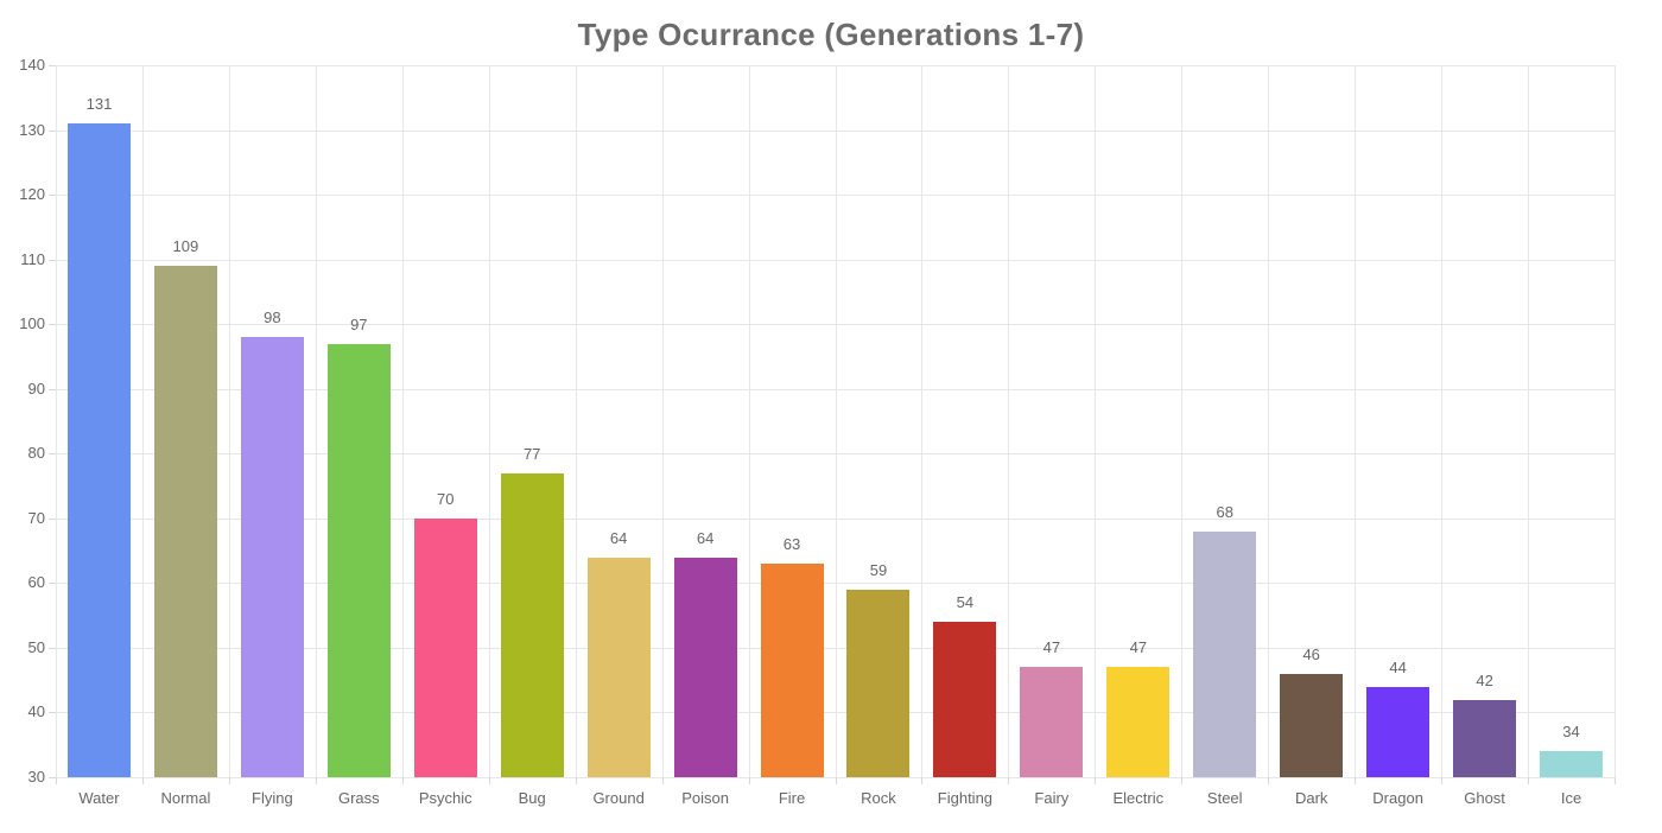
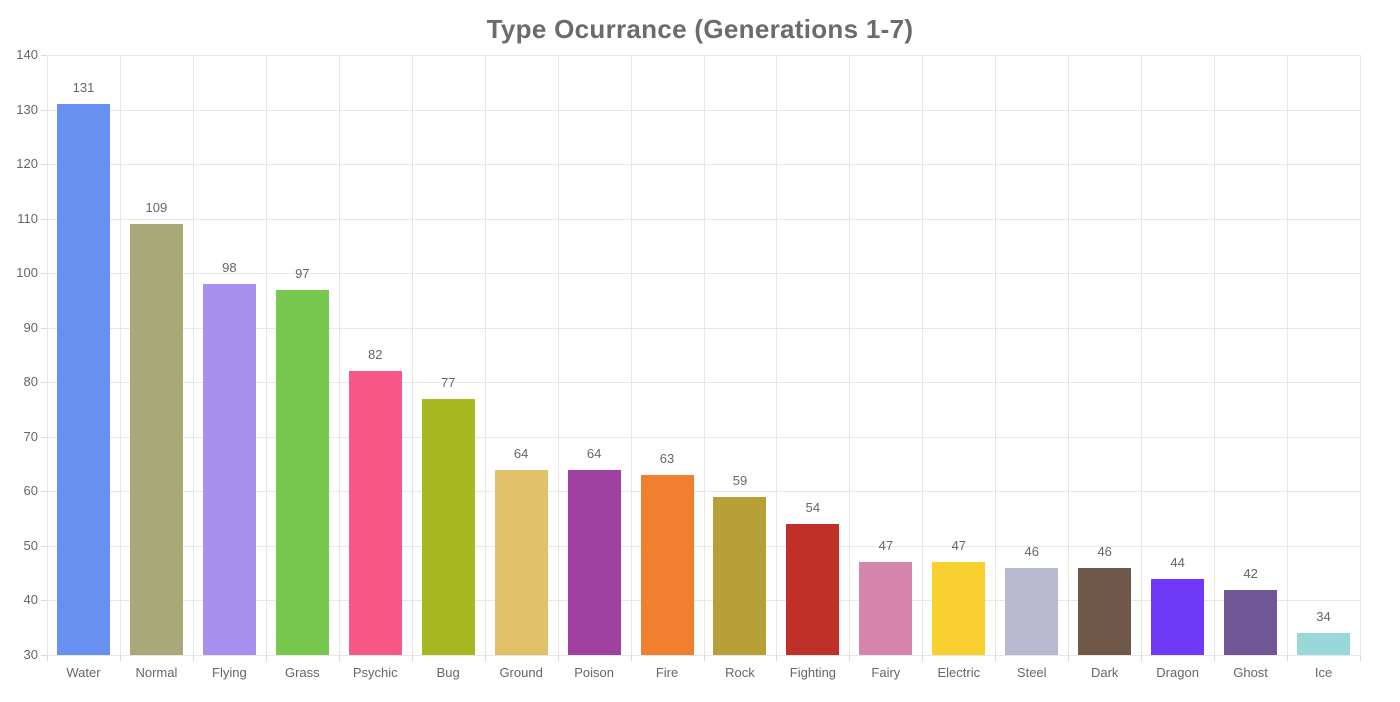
Psychic: 70 -> 82
Steel: 68 -> 46
